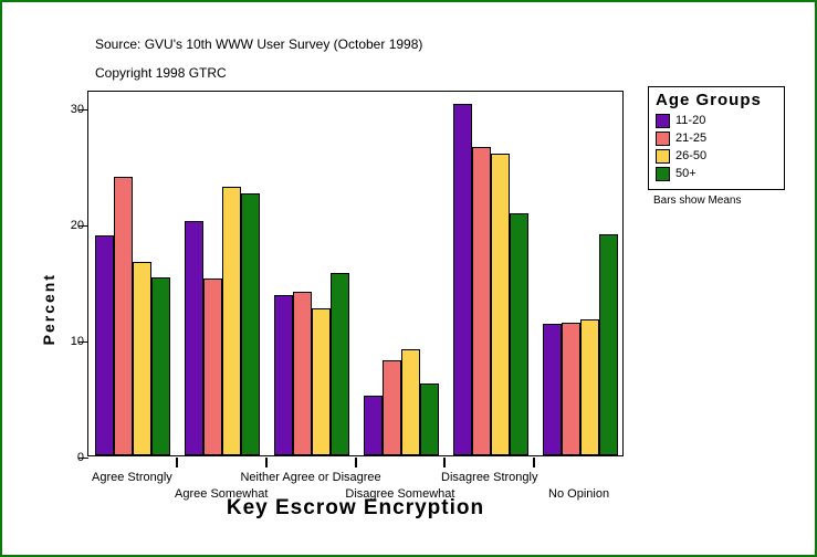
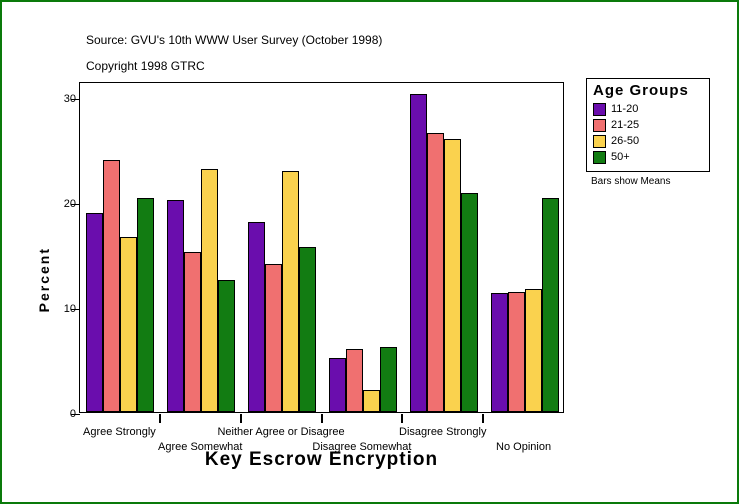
50+/Agree Strongly: 15.3 -> 20.4
50+/Agree Somewhat: 22.6 -> 12.6
11-20/Neither Agree or Disagree: 13.8 -> 18.1
26-50/Neither Agree or Disagree: 12.7 -> 22.9
21-25/Disagree Somewhat: 8.2 -> 6.0
26-50/Disagree Somewhat: 9.1 -> 2.1
50+/No Opinion: 19.0 -> 20.4
